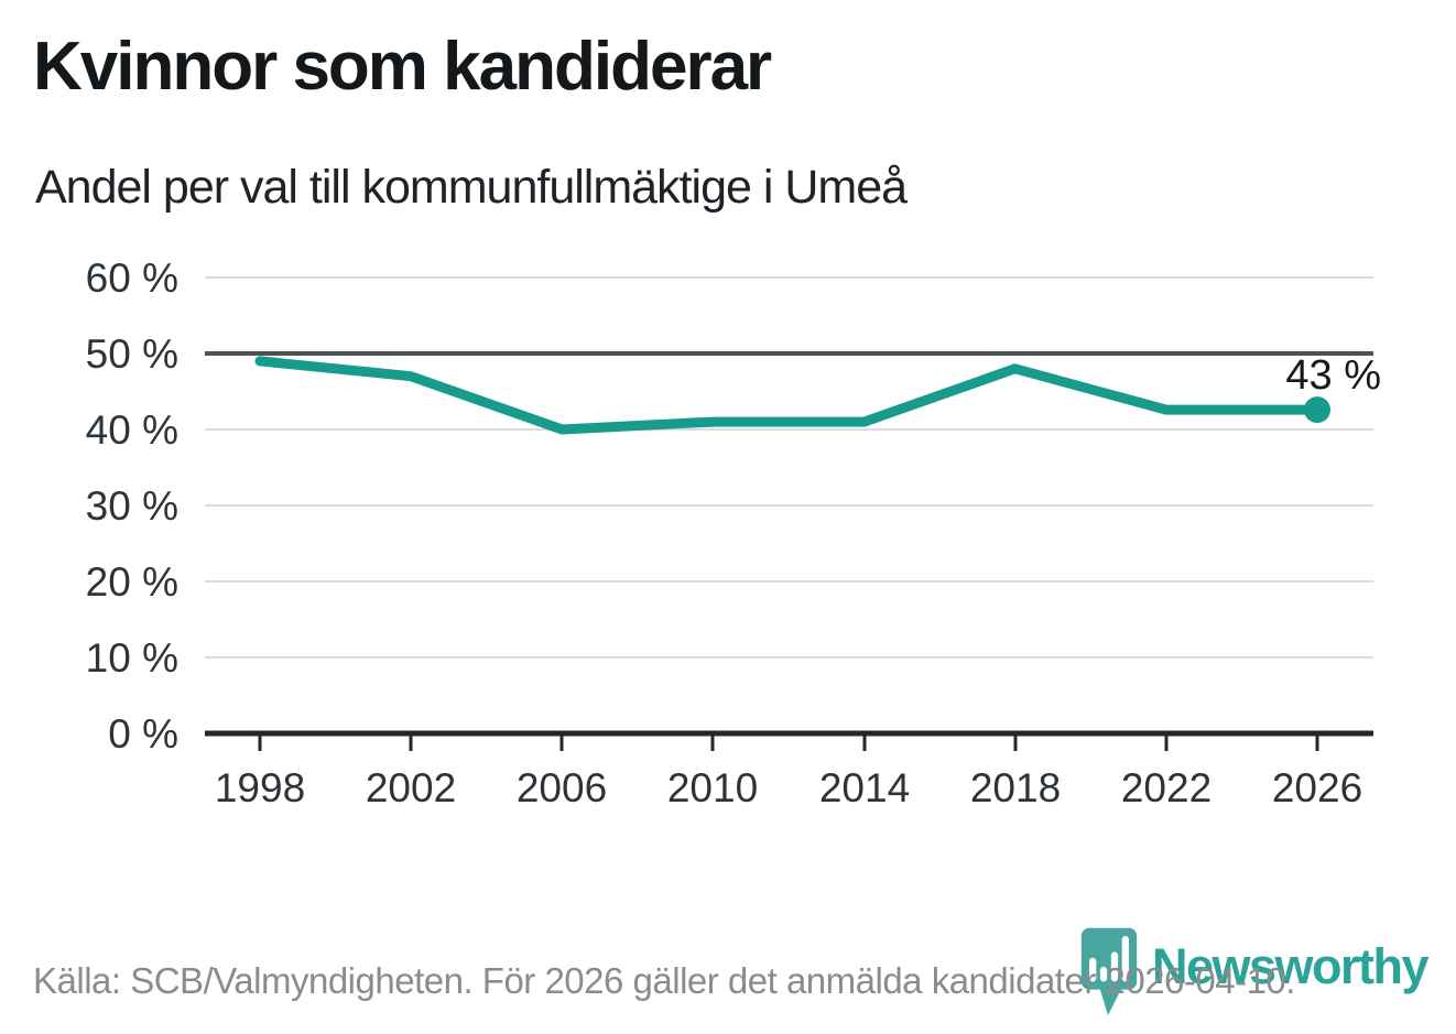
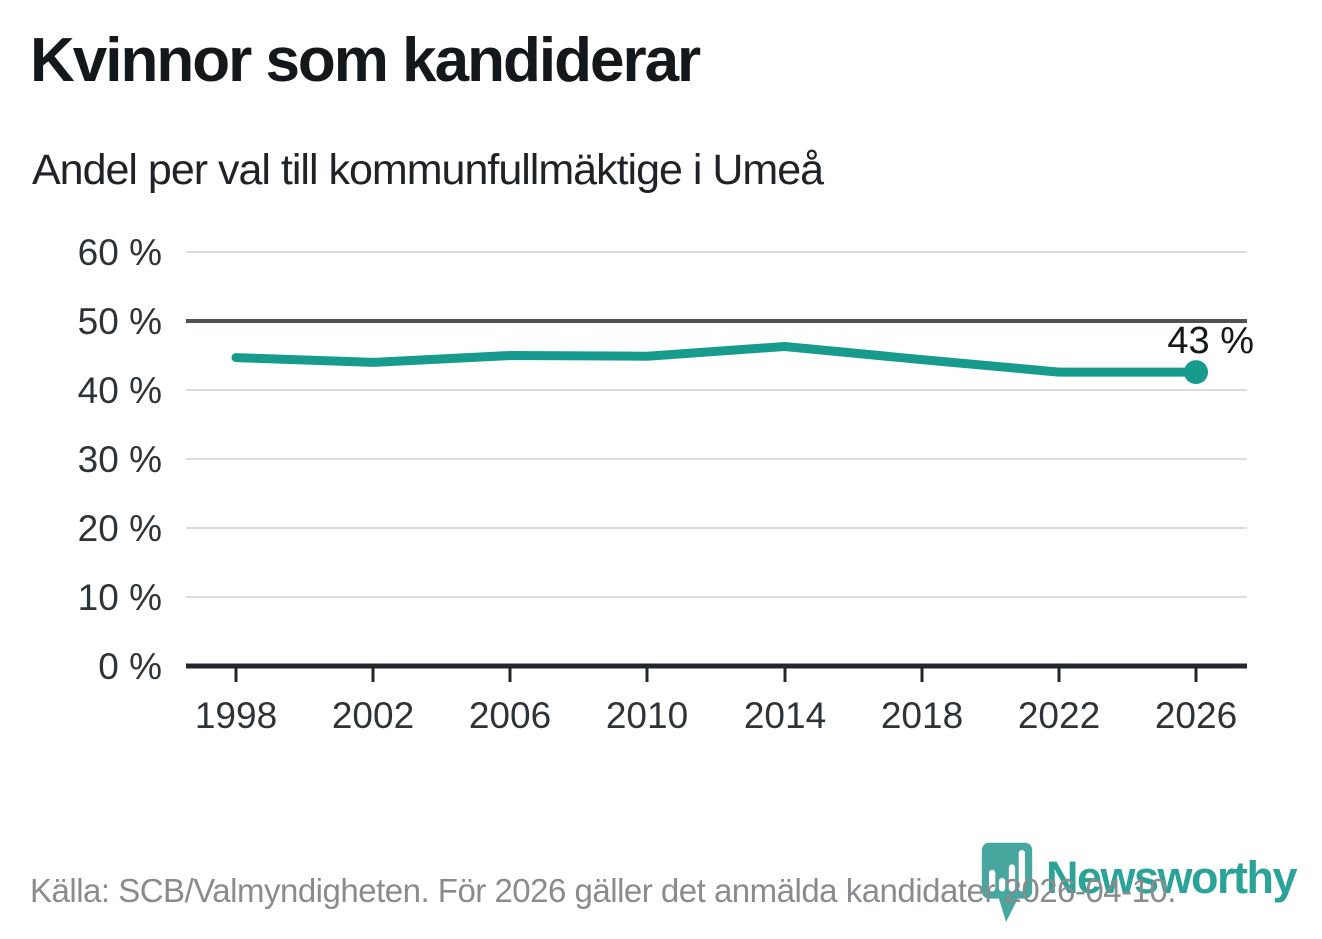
1998: 49% -> 45%
2002: 47% -> 44%
2006: 40% -> 45%
2010: 41% -> 45%
2014: 41% -> 46%
2018: 48% -> 44%
